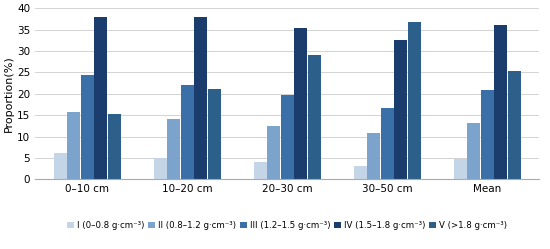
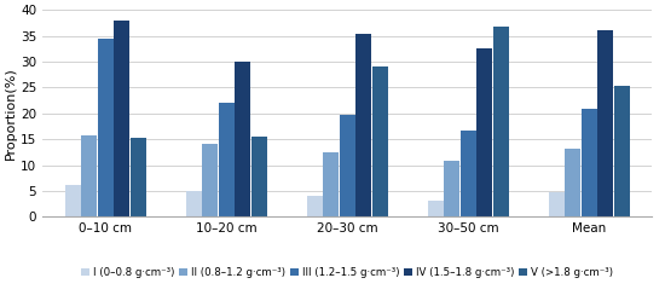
III (1.2–1.5 g·cm⁻³)/0–10 cm: 24.4 -> 34.5
IV (1.5–1.8 g·cm⁻³)/10–20 cm: 38.0 -> 30.0
V (>1.8 g·cm⁻³)/10–20 cm: 21.1 -> 15.5
